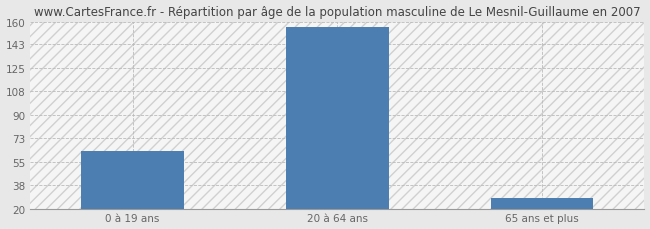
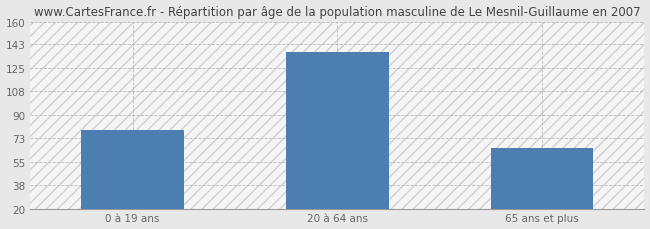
0 à 19 ans: 63 -> 79
20 à 64 ans: 156 -> 137
65 ans et plus: 28 -> 65
